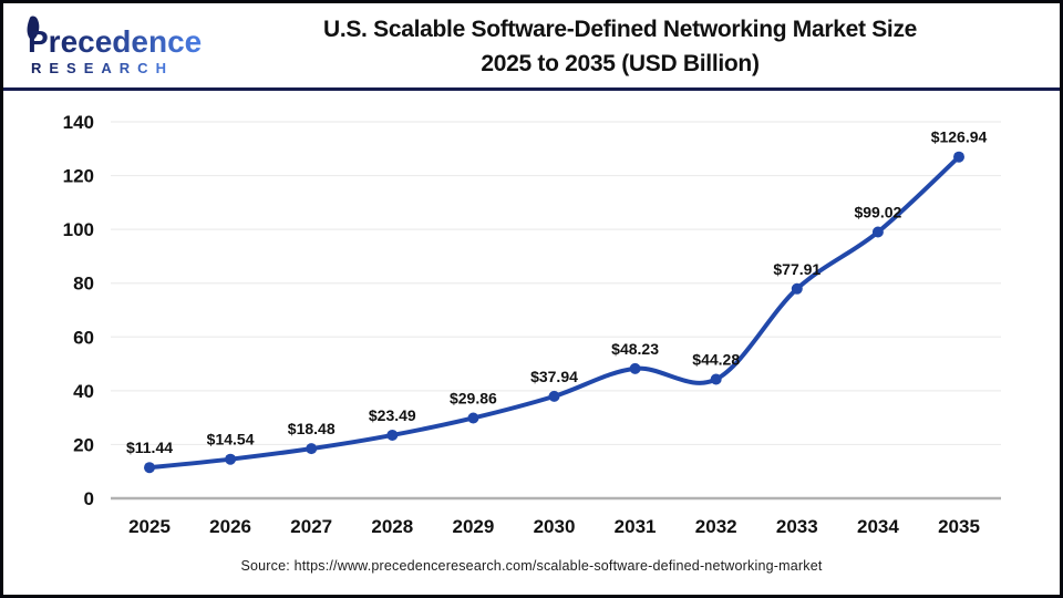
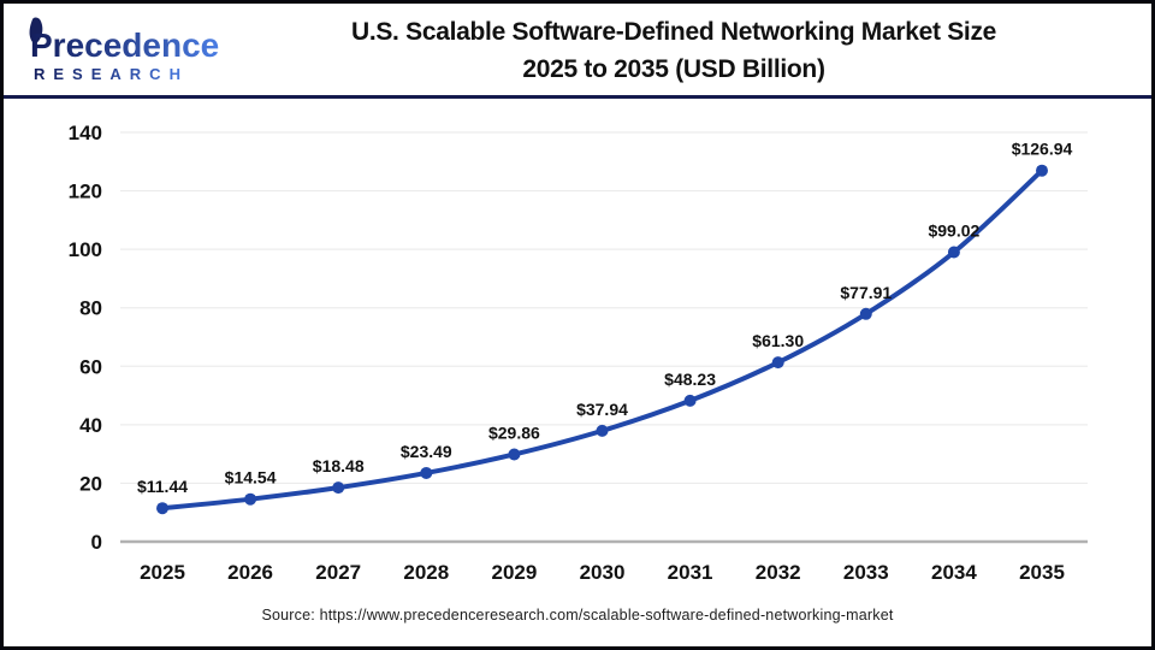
2032: $44.28 -> $61.30
